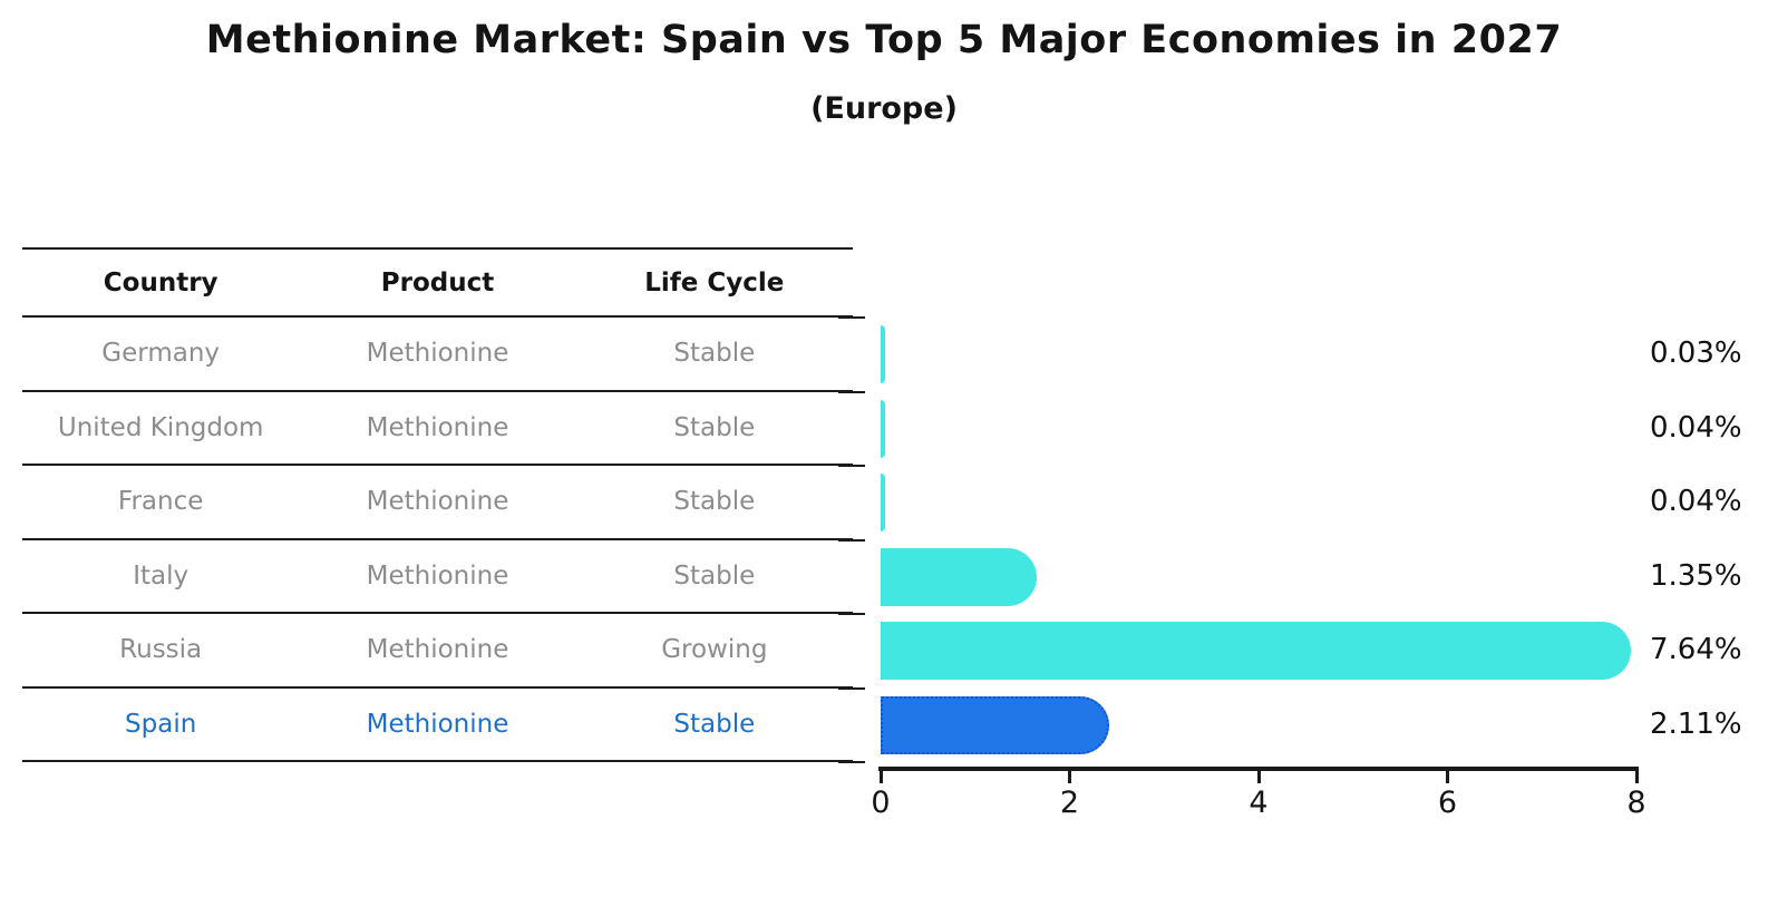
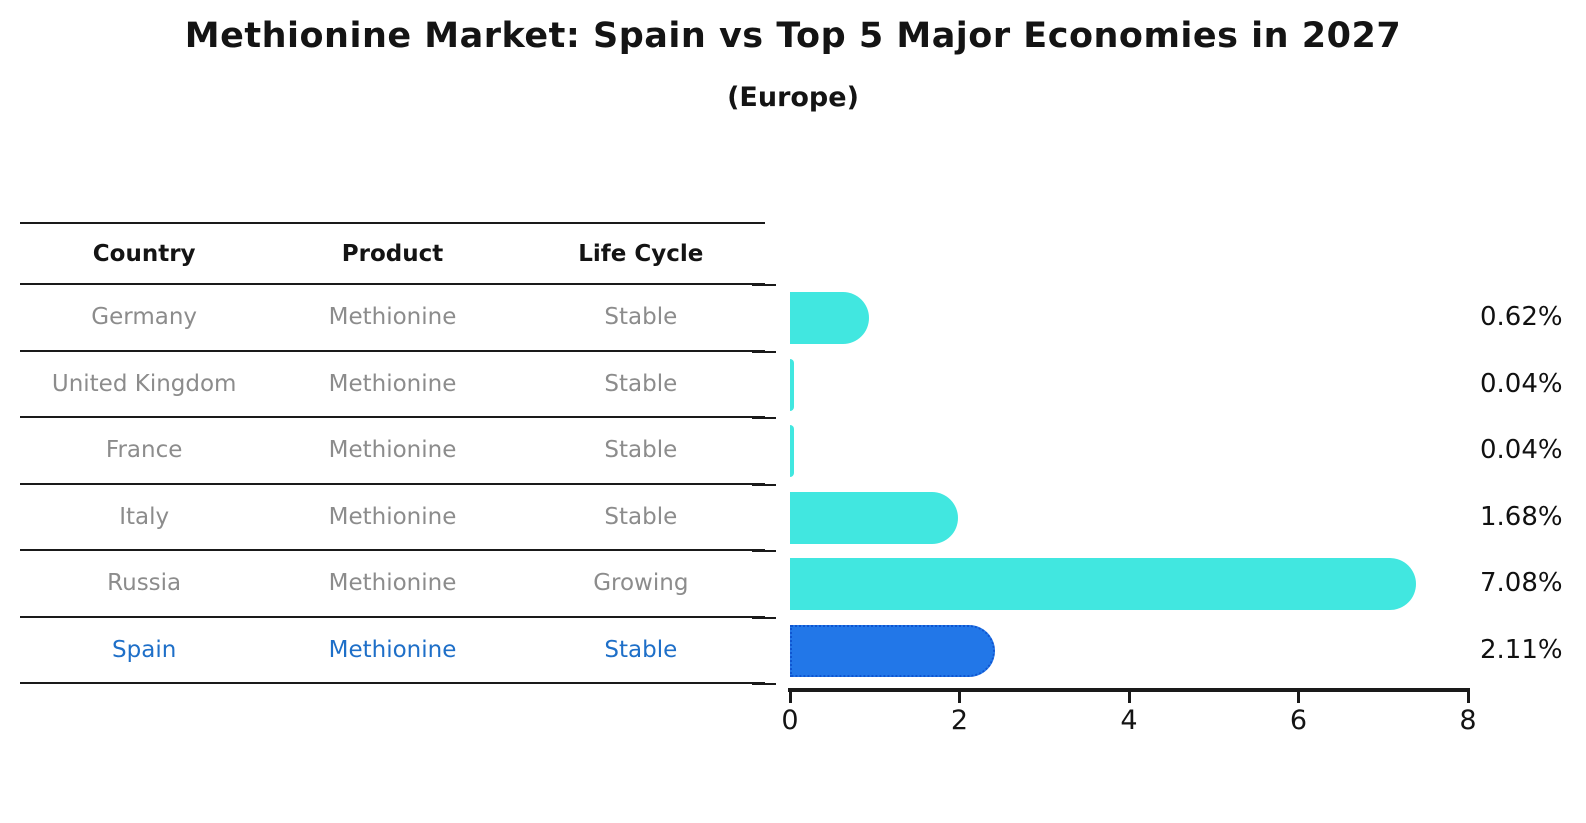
Germany: 0.03% -> 0.62%
Italy: 1.35% -> 1.68%
Russia: 7.64% -> 7.08%
